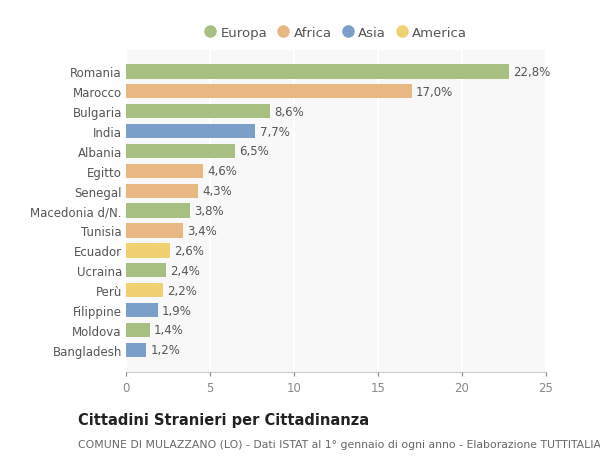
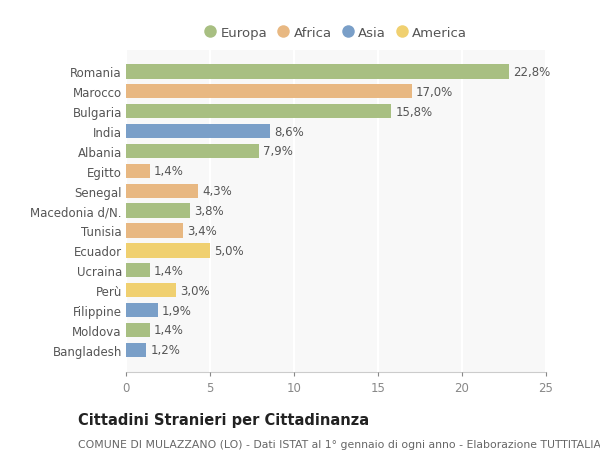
Bulgaria: 8,6% -> 15,8%
India: 7,7% -> 8,6%
Albania: 6,5% -> 7,9%
Egitto: 4,6% -> 1,4%
Ecuador: 2,6% -> 5,0%
Ucraina: 2,4% -> 1,4%
Perù: 2,2% -> 3,0%
